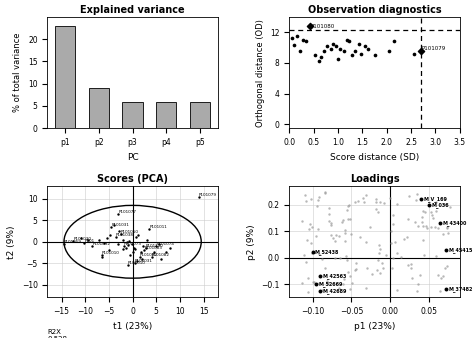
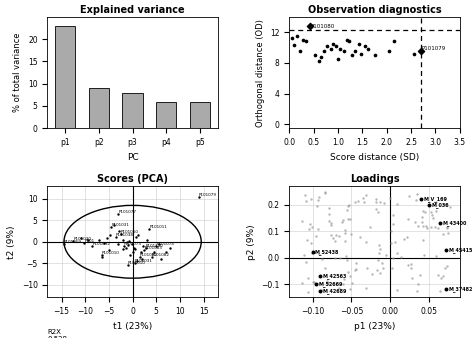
Explained variance/p3: 6 -> 8
